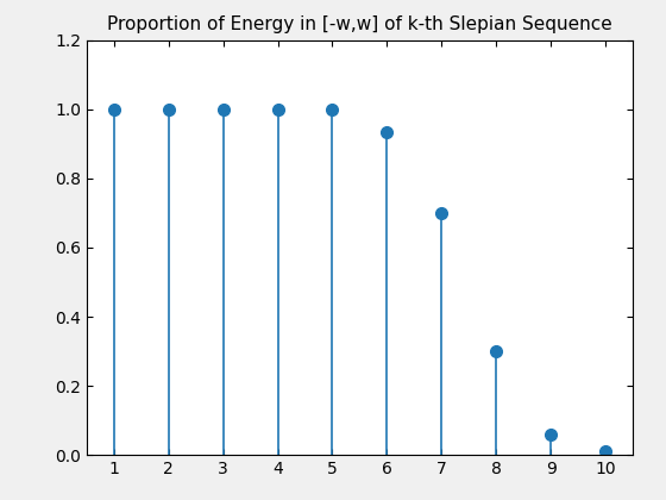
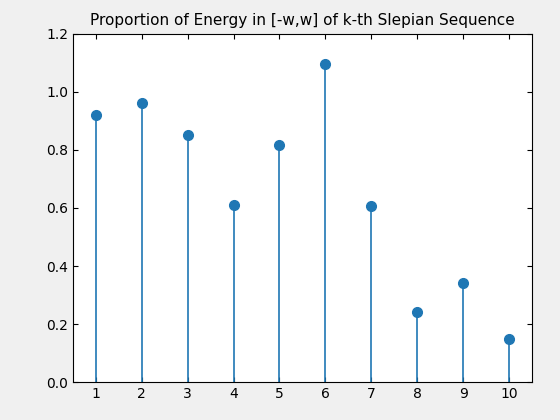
1: 1.000 -> 0.920
2: 1.000 -> 0.960
3: 1.000 -> 0.850
4: 1.000 -> 0.610
5: 1.000 -> 0.815
6: 0.935 -> 1.095
7: 0.700 -> 0.605
8: 0.300 -> 0.240
9: 0.060 -> 0.340
10: 0.010 -> 0.150
